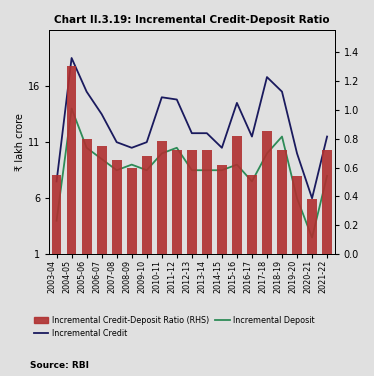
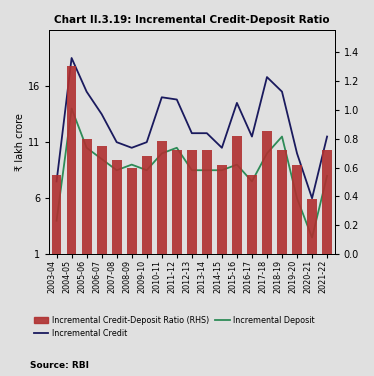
Incremental Credit-Deposit Ratio (RHS)/2019-20: 0.54 -> 0.62
